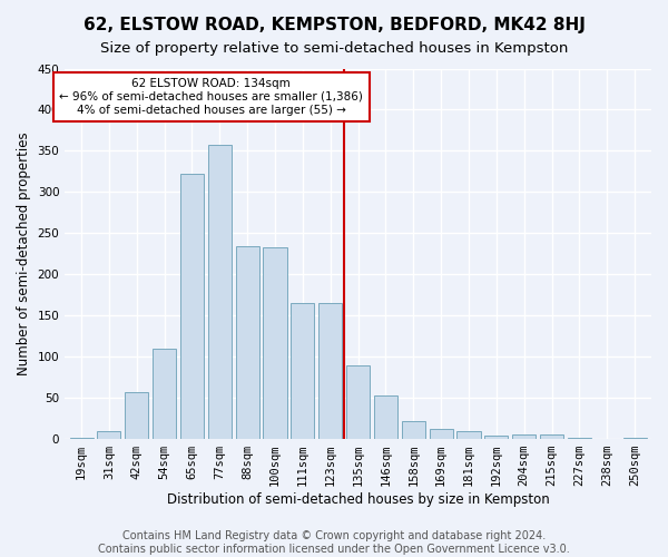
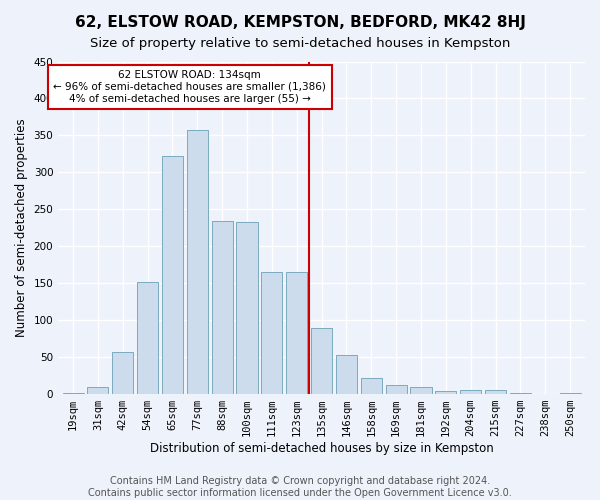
54sqm: 110 -> 152
